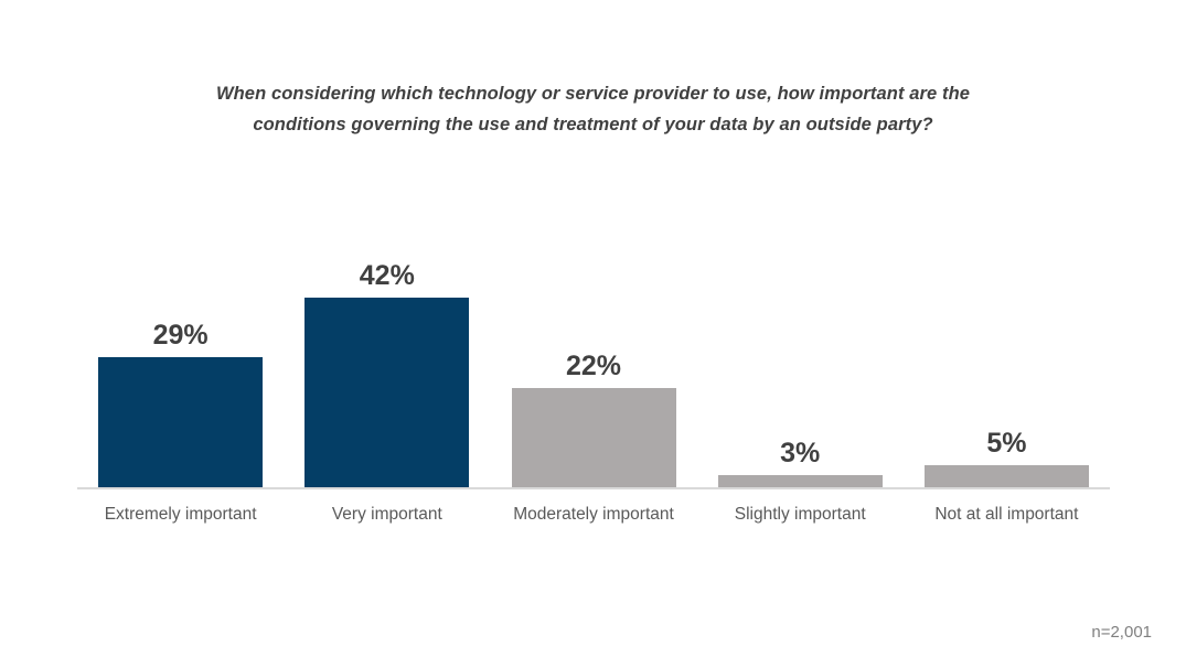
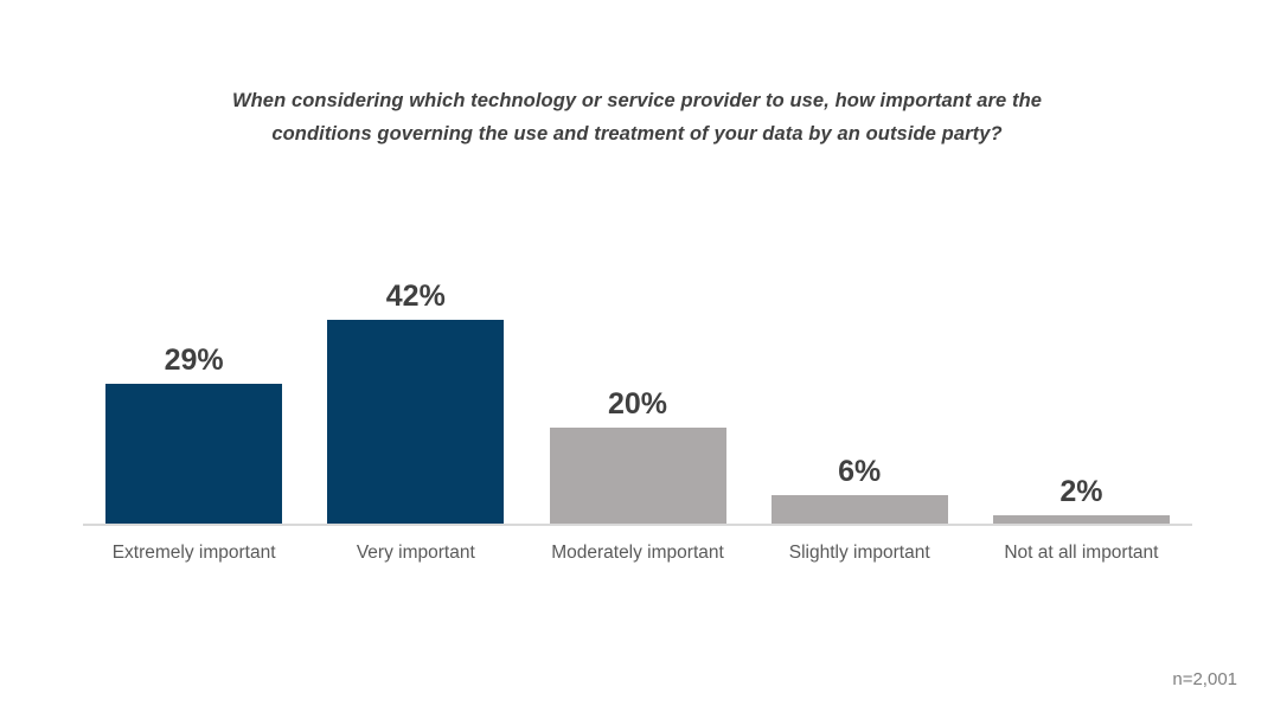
Moderately important: 22% -> 20%
Slightly important: 3% -> 6%
Not at all important: 5% -> 2%
